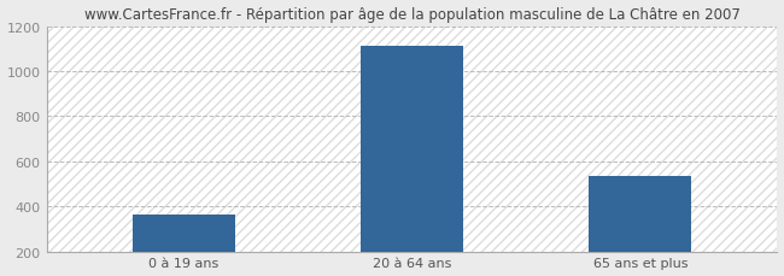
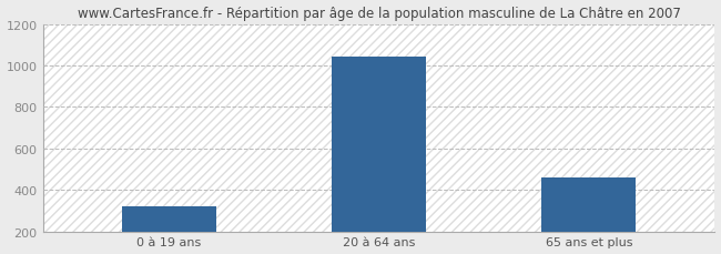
0 à 19 ans: 360 -> 320
20 à 64 ans: 1110 -> 1040
65 ans et plus: 540 -> 460
